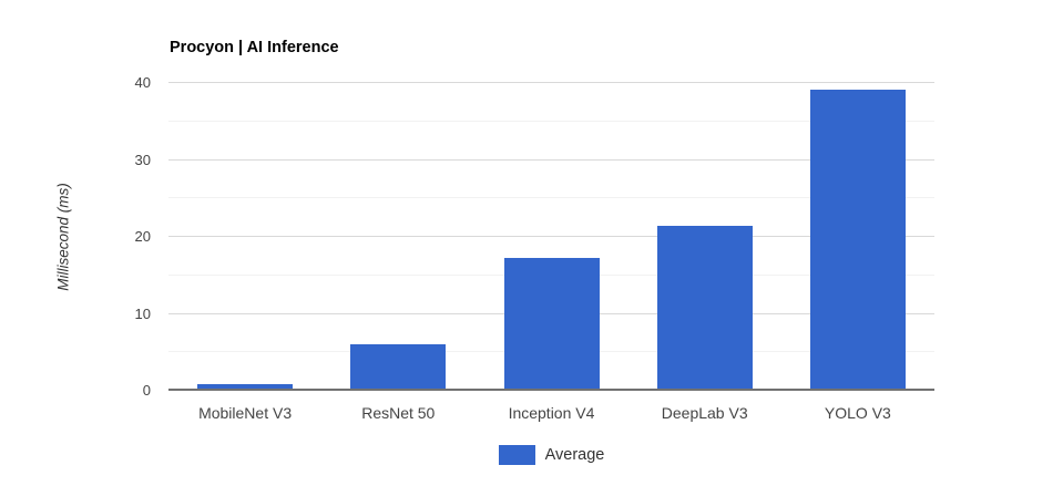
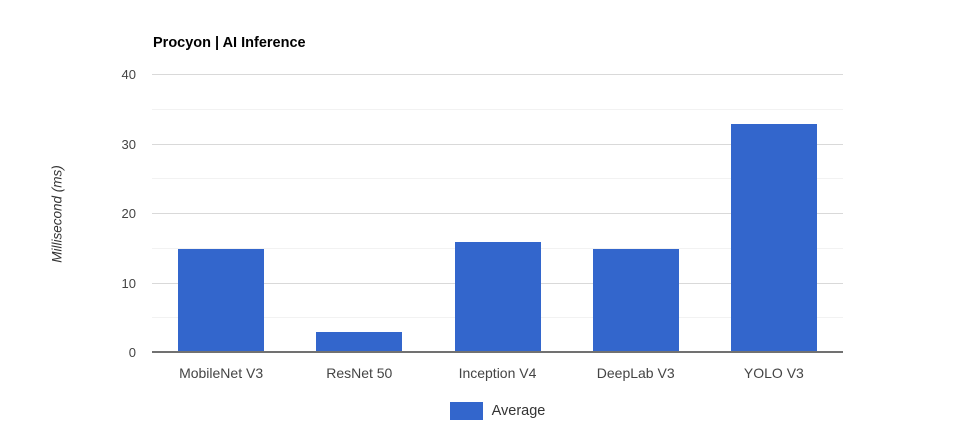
MobileNet V3: 1 -> 15
ResNet 50: 6 -> 3
Inception V4: 17 -> 16
DeepLab V3: 22 -> 15
YOLO V3: 39 -> 33
